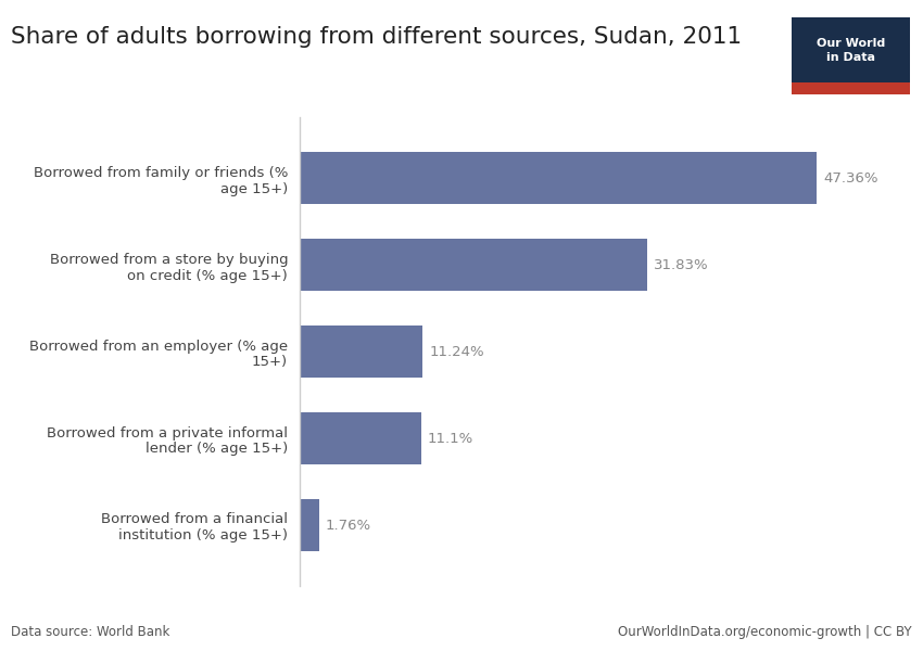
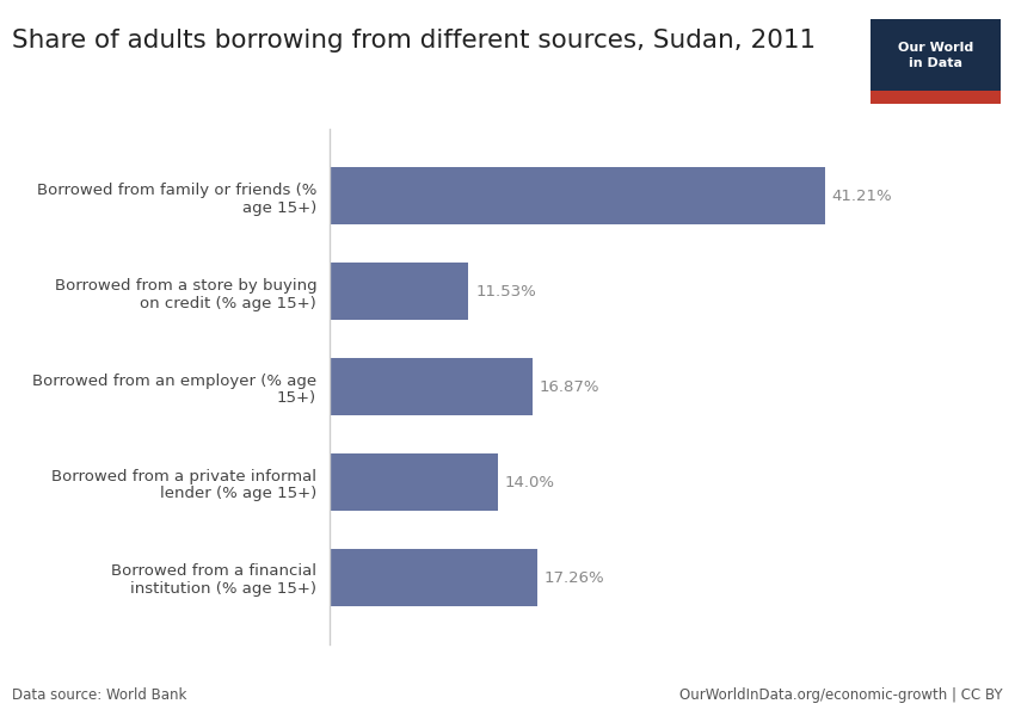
Borrowed from family or friends (% age 15+): 47.36% -> 41.21%
Borrowed from a store by buying on credit (% age 15+): 31.83% -> 11.53%
Borrowed from an employer (% age 15+): 11.24% -> 16.87%
Borrowed from a private informal lender (% age 15+): 11.1% -> 14.0%
Borrowed from a financial institution (% age 15+): 1.76% -> 17.26%
